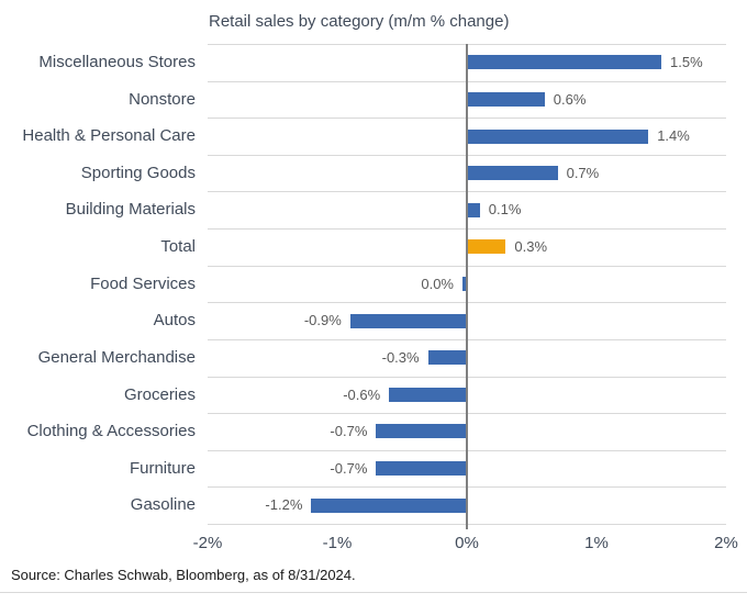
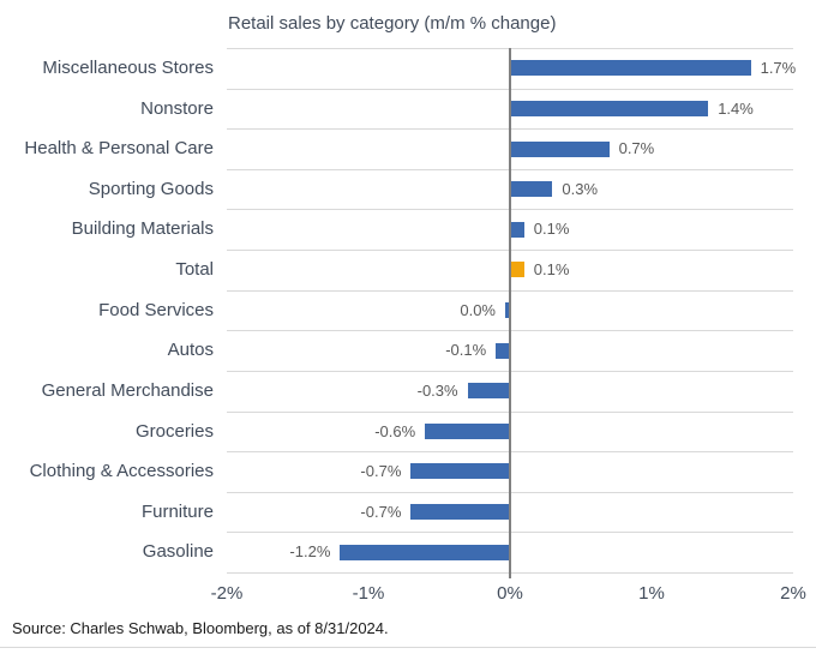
Miscellaneous Stores: 1.5% -> 1.7%
Nonstore: 0.6% -> 1.4%
Health & Personal Care: 1.4% -> 0.7%
Sporting Goods: 0.7% -> 0.3%
Total: 0.3% -> 0.1%
Autos: -0.9% -> -0.1%
